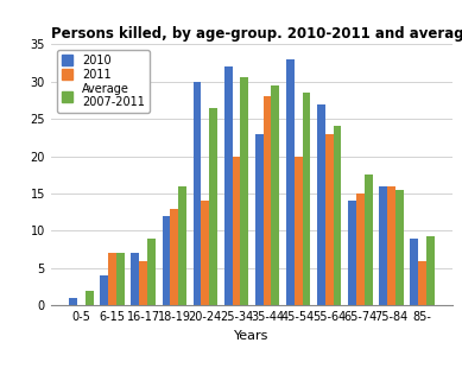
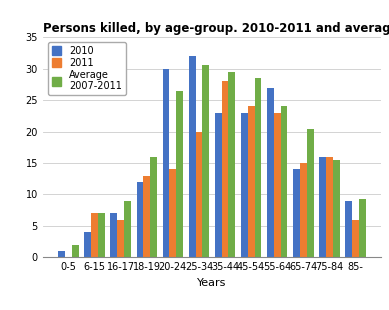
2010/45-54: 33 -> 23
2011/45-54: 20 -> 24
Average 2007-2011/65-74: 17.5 -> 20.4
